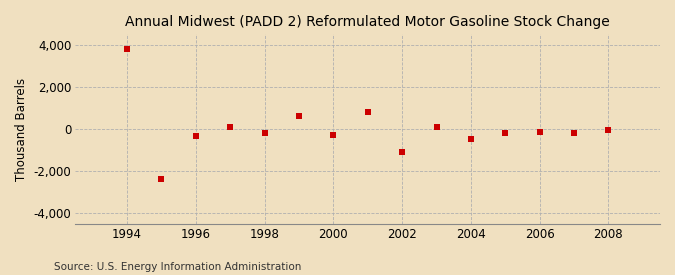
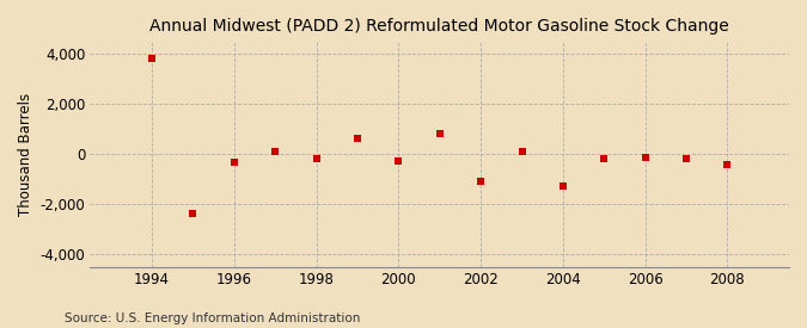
2004: -490 -> -1,300
2008: -50 -> -450
